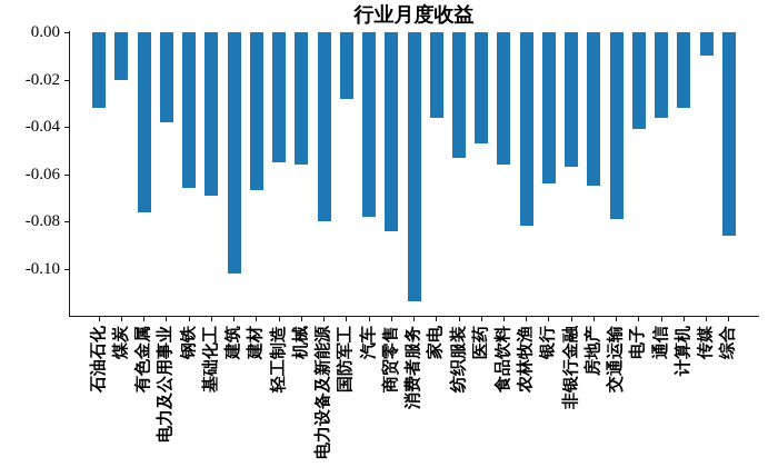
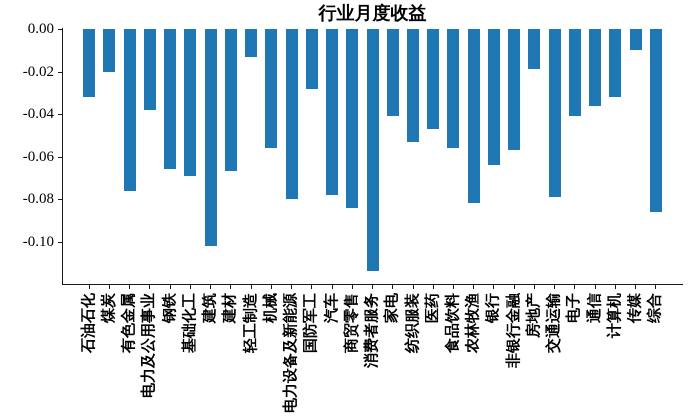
轻工制造: -0.055 -> -0.013
家电: -0.036 -> -0.041
房地产: -0.065 -> -0.019
